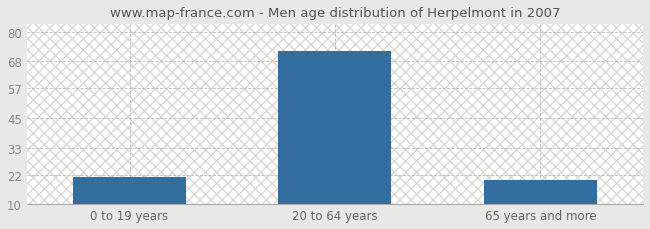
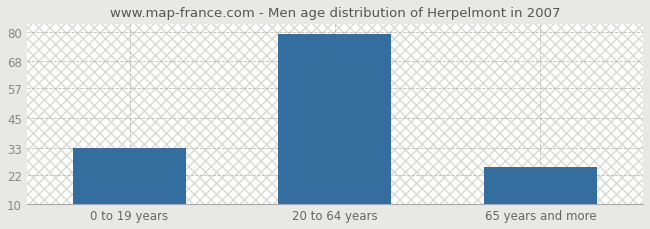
0 to 19 years: 21 -> 33
20 to 64 years: 72 -> 79
65 years and more: 20 -> 25
